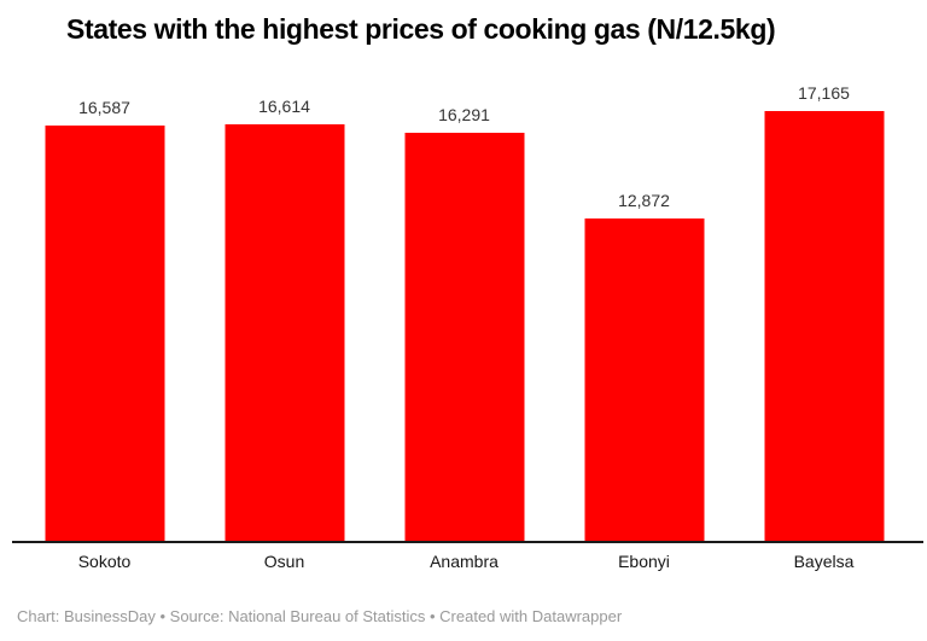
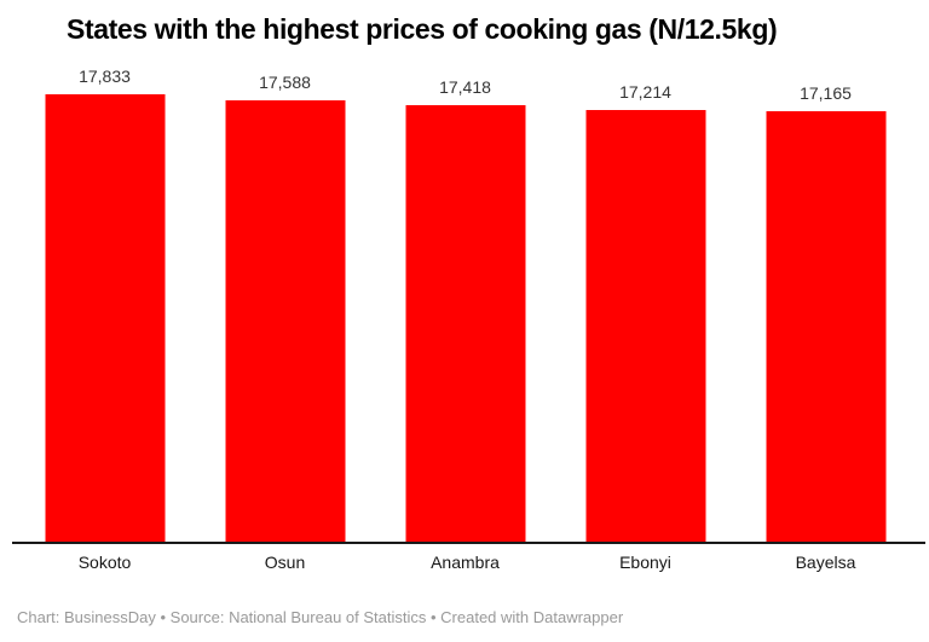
Sokoto: 16,587 -> 17,833
Osun: 16,614 -> 17,588
Anambra: 16,291 -> 17,418
Ebonyi: 12,872 -> 17,214
